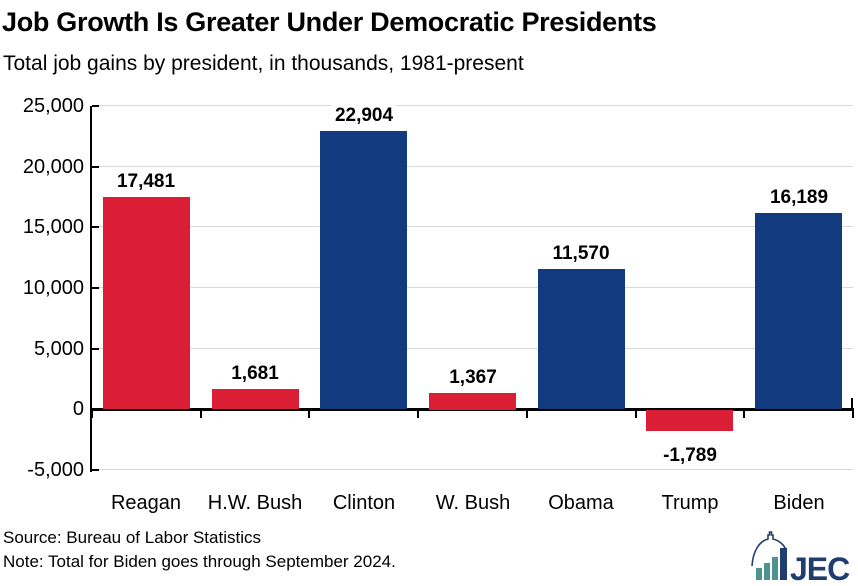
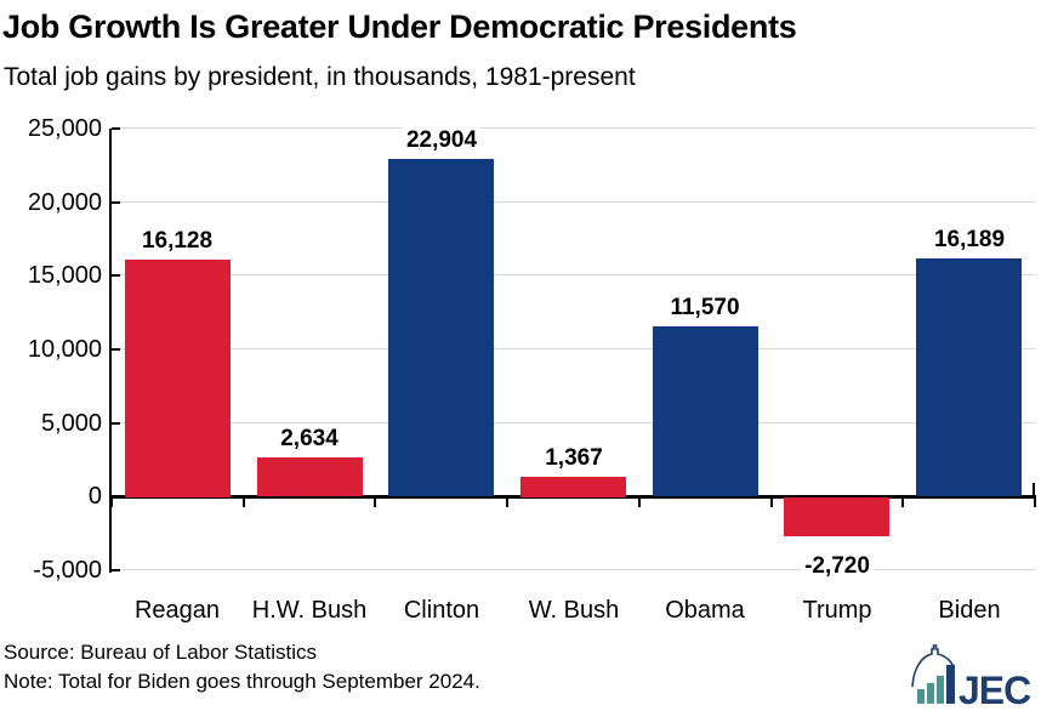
Reagan: 17,481 -> 16,128
H.W. Bush: 1,681 -> 2,634
Trump: -1,789 -> -2,720
